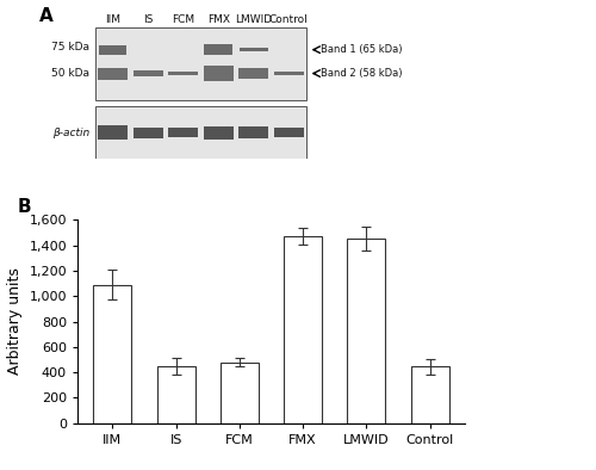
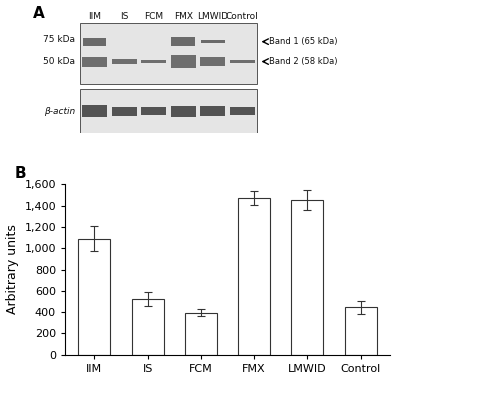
IS: 450 -> 520
FCM: 480 -> 400
